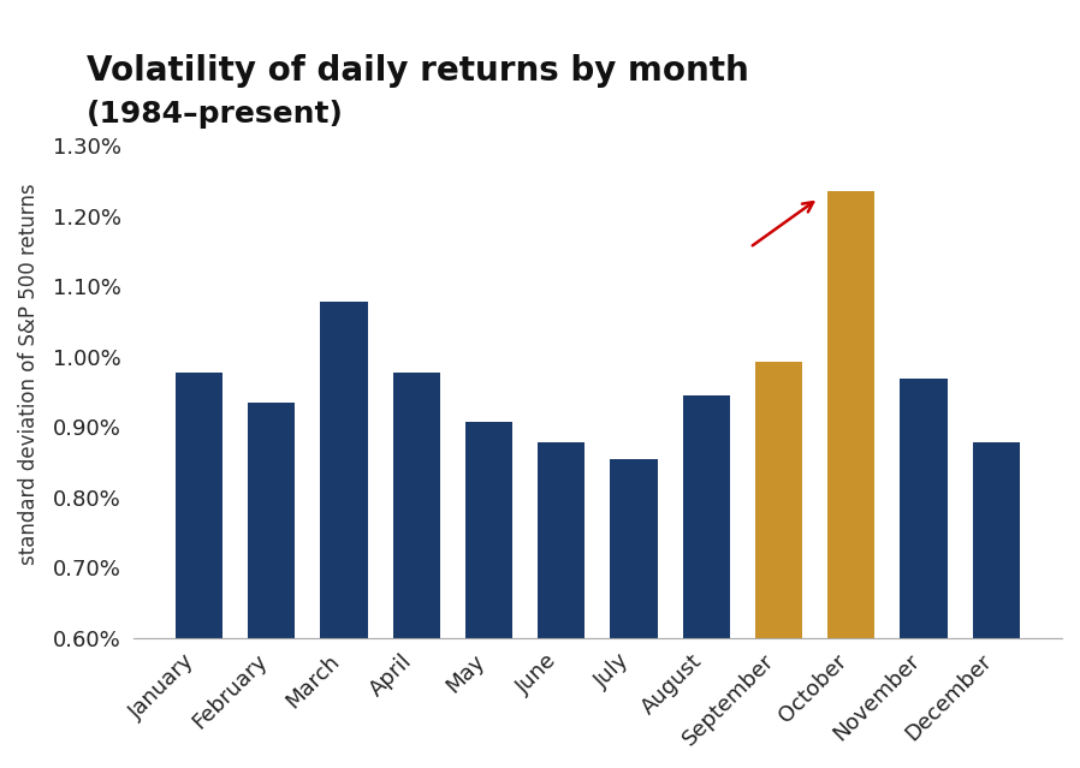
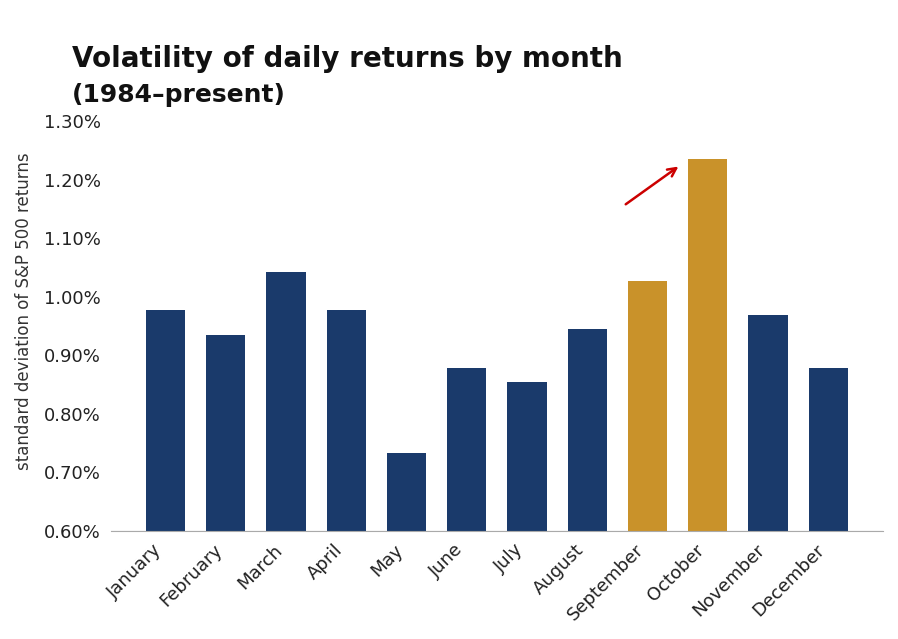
March: 1.078% -> 1.042%
May: 0.908% -> 0.734%
September: 0.992% -> 1.026%
